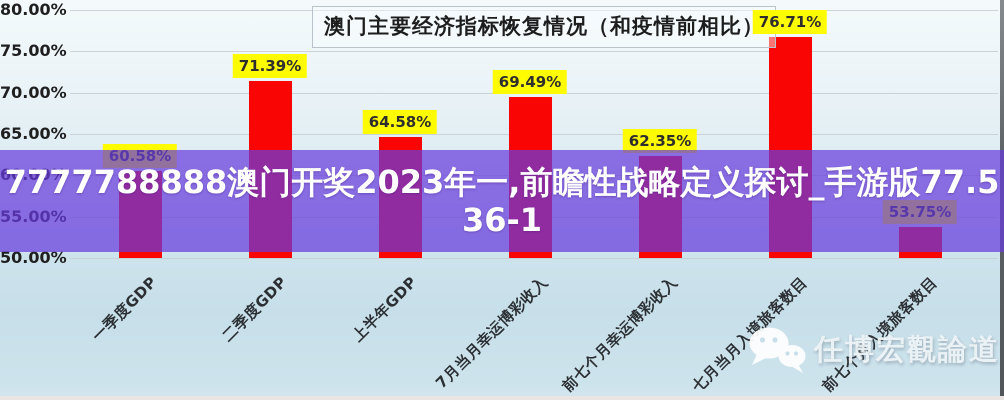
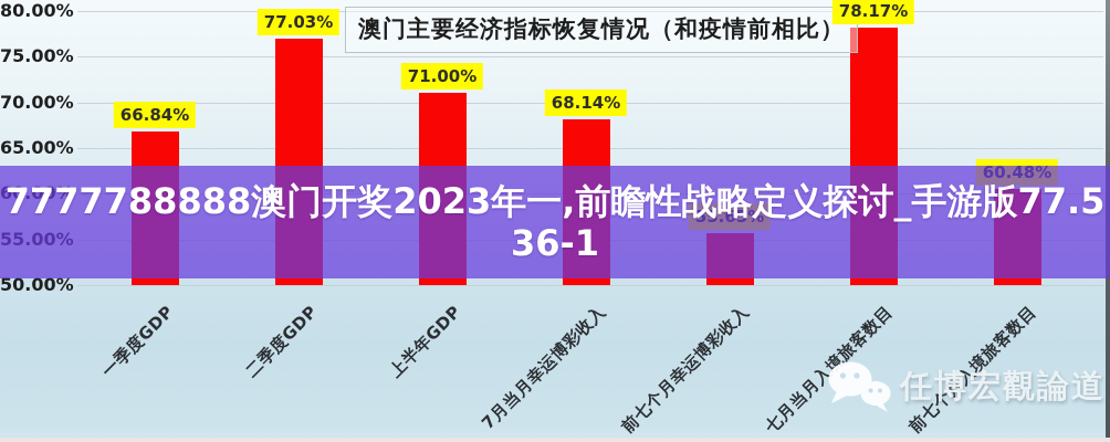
一季度GDP: 60.58% -> 66.84%
二季度GDP: 71.39% -> 77.03%
上半年GDP: 64.58% -> 71.00%
7月当月幸运博彩收入: 69.49% -> 68.14%
前七个月幸运博彩收入: 62.35% -> 55.65%
七月当月入境旅客数目: 76.71% -> 78.17%
前七个月入境旅客数目: 53.75% -> 60.48%
